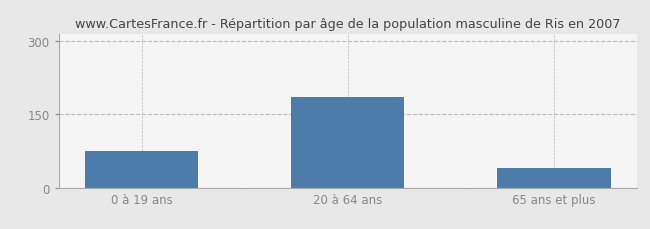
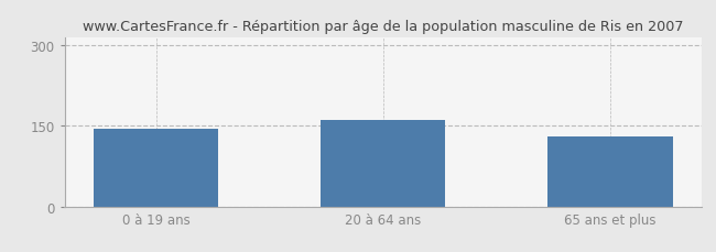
0 à 19 ans: 75 -> 145
20 à 64 ans: 185 -> 160
65 ans et plus: 40 -> 130
